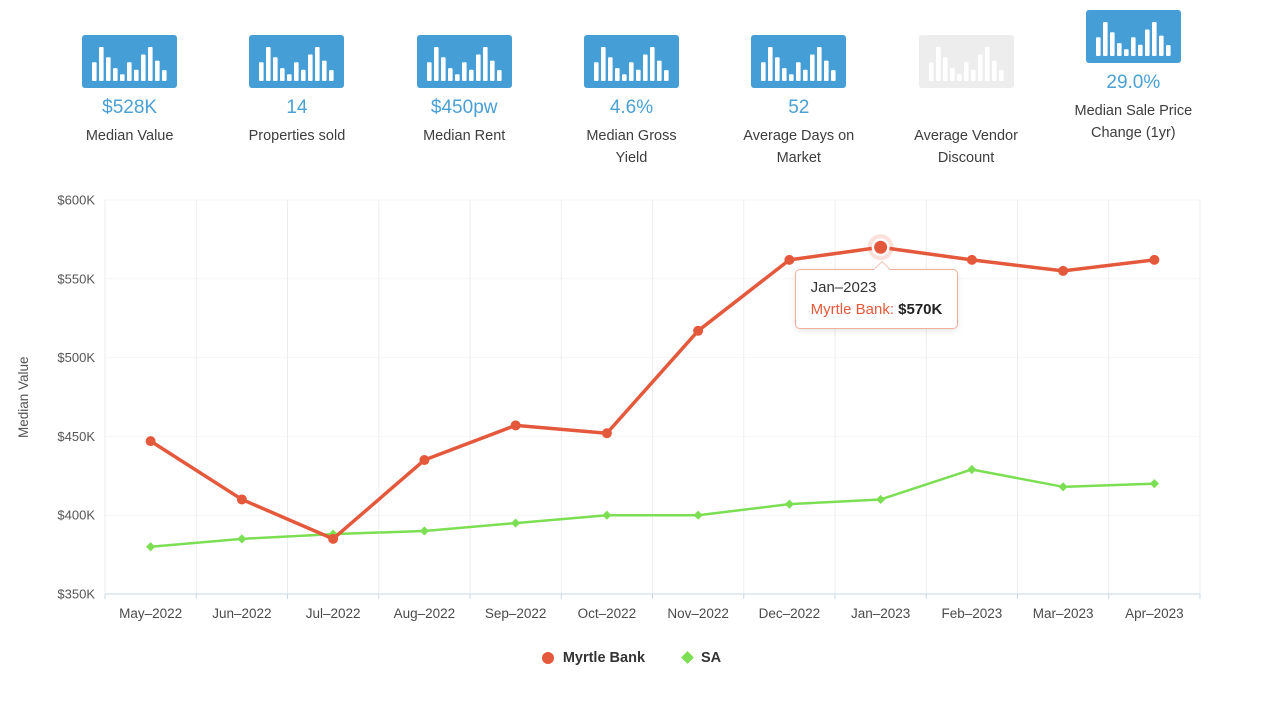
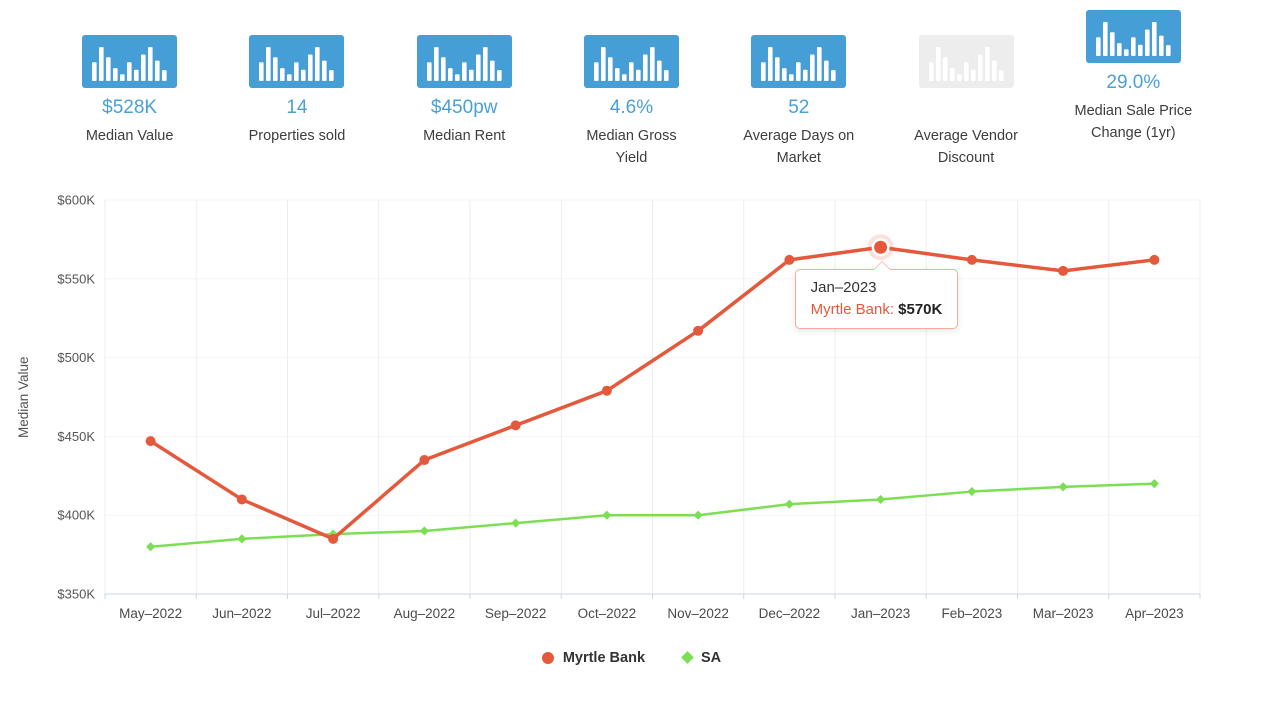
Myrtle Bank/Oct–2022: $452K -> $479K
SA/Feb–2023: $429K -> $415K
